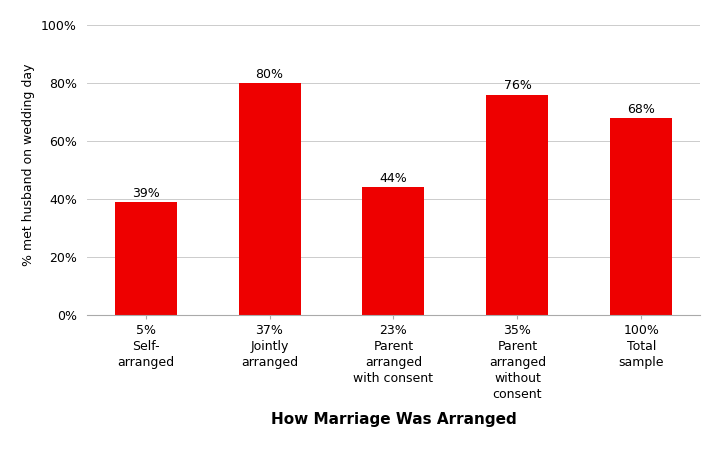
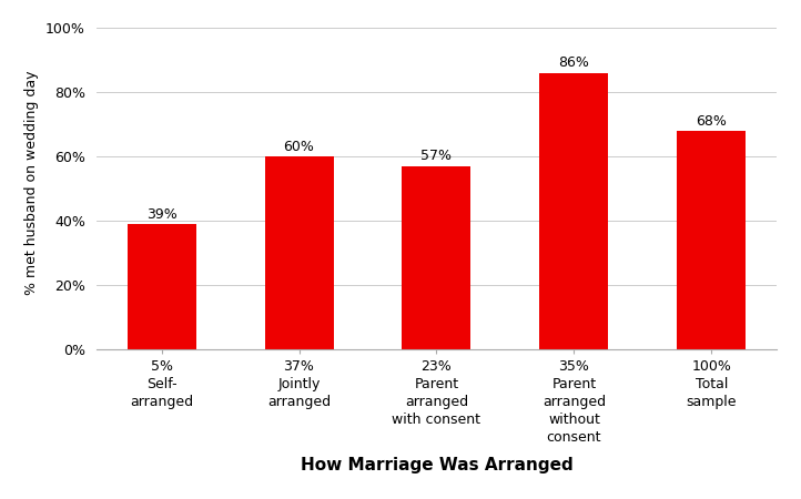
37% Jointly arranged: 80% -> 60%
23% Parent arranged with consent: 44% -> 57%
35% Parent arranged without consent: 76% -> 86%
